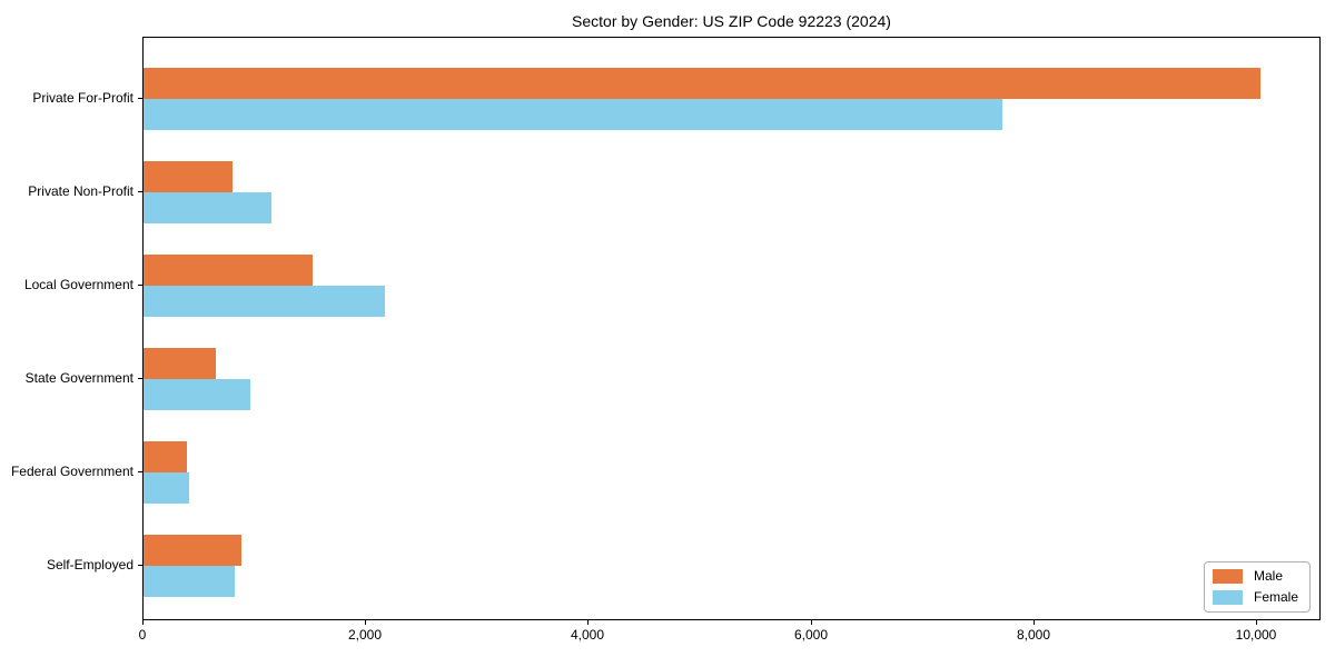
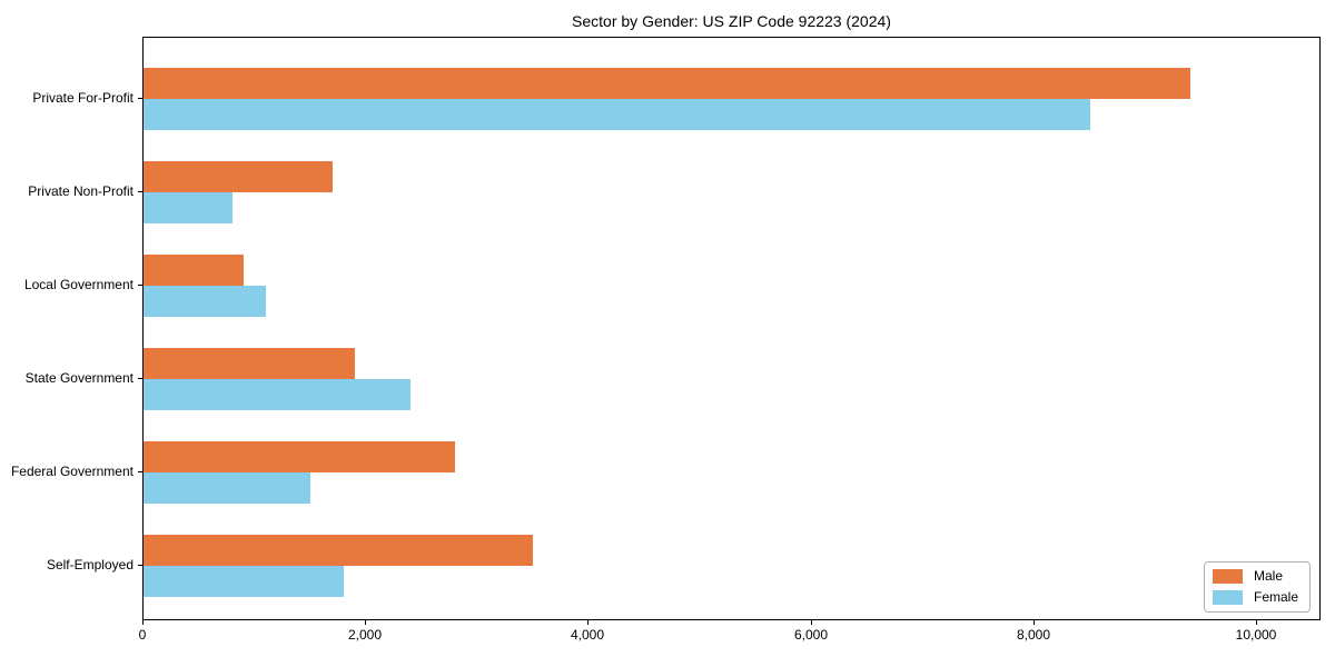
Male/Private For-Profit: 10000 -> 9400
Female/Private For-Profit: 7700 -> 8500
Male/Private Non-Profit: 800 -> 1700
Female/Private Non-Profit: 1200 -> 800
Male/Local Government: 1500 -> 900
Female/Local Government: 2200 -> 1100
Male/State Government: 600 -> 1900
Female/State Government: 1000 -> 2400
Male/Federal Government: 400 -> 2800
Female/Federal Government: 400 -> 1500
Male/Self-Employed: 900 -> 3500
Female/Self-Employed: 800 -> 1800
